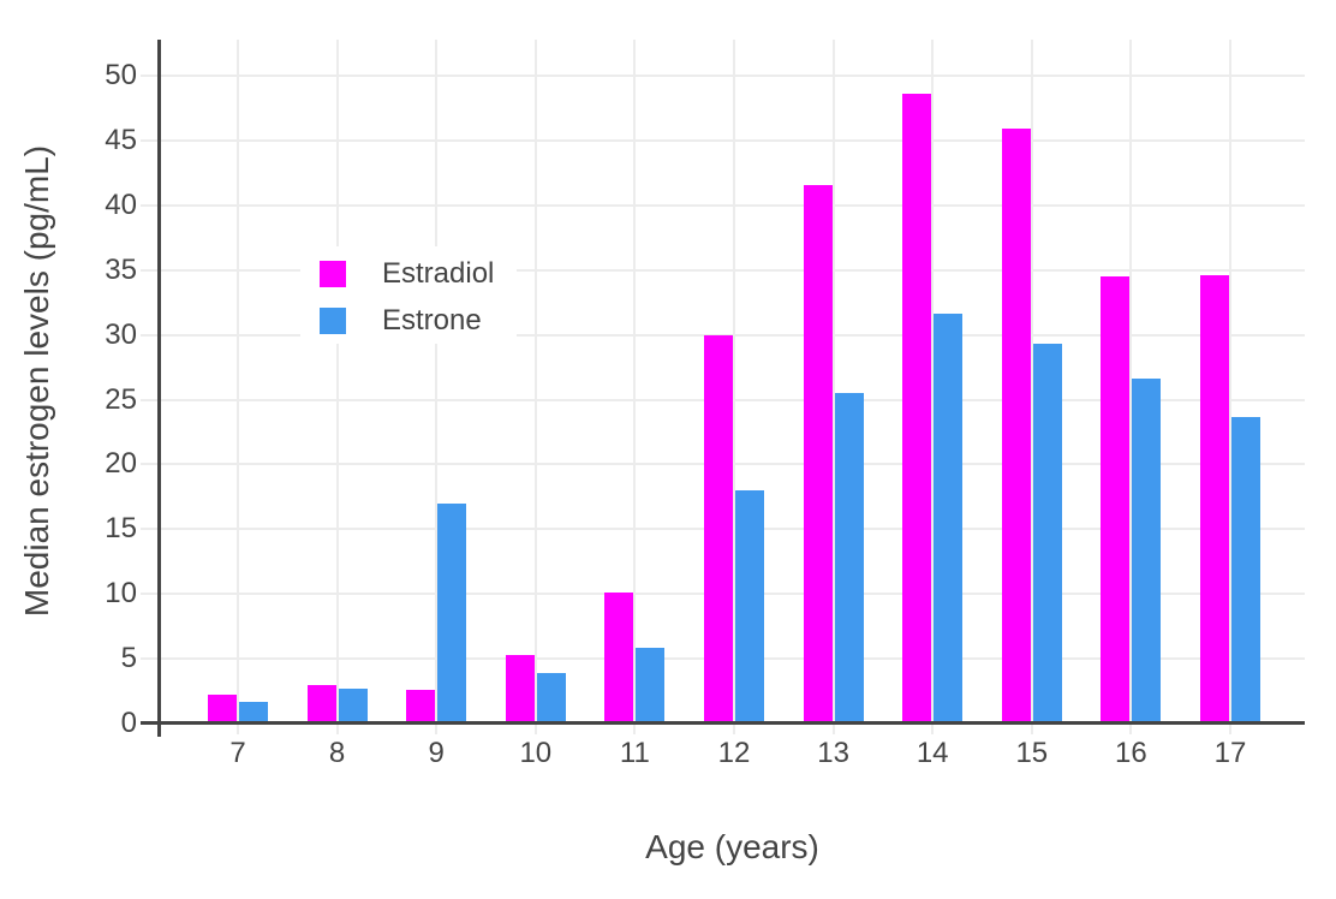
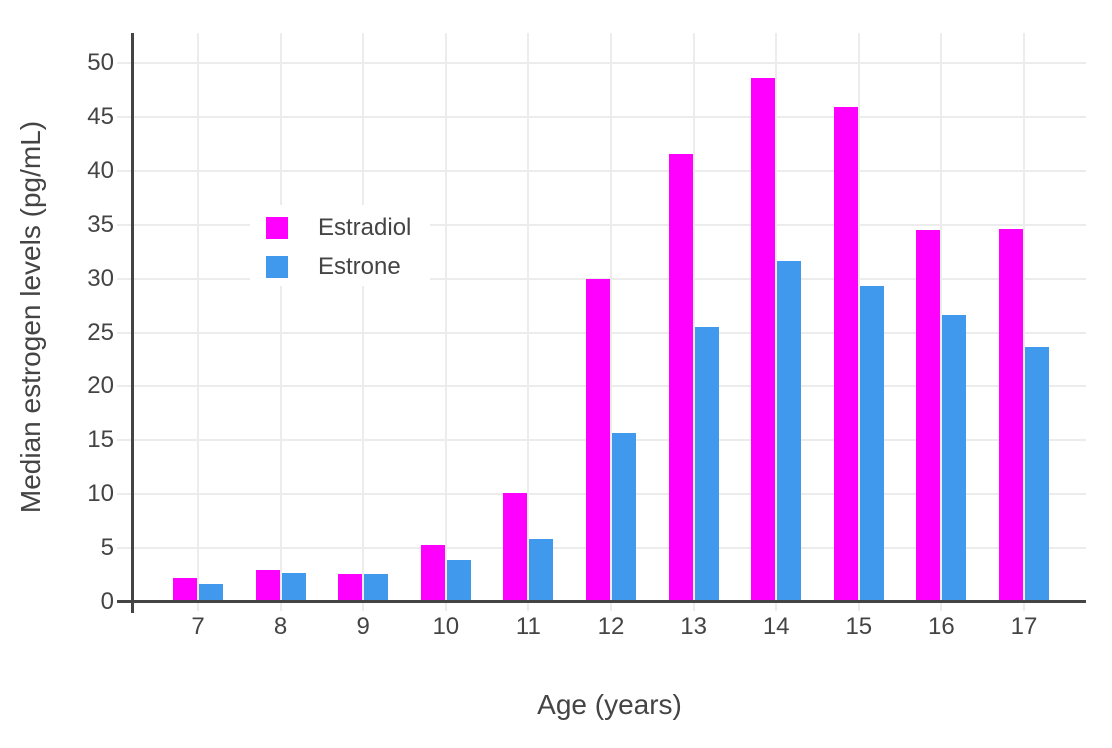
Estrone/9: 17.0 -> 2.6
Estrone/12: 18.0 -> 15.7
